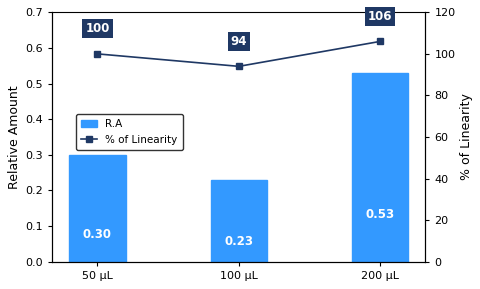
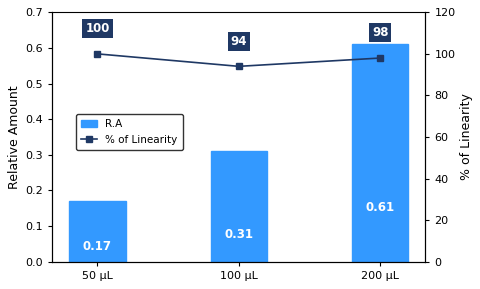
R.A/50 μL: 0.30 -> 0.17
R.A/100 μL: 0.23 -> 0.31
R.A/200 μL: 0.53 -> 0.61
% of Linearity/200 μL: 106 -> 98
